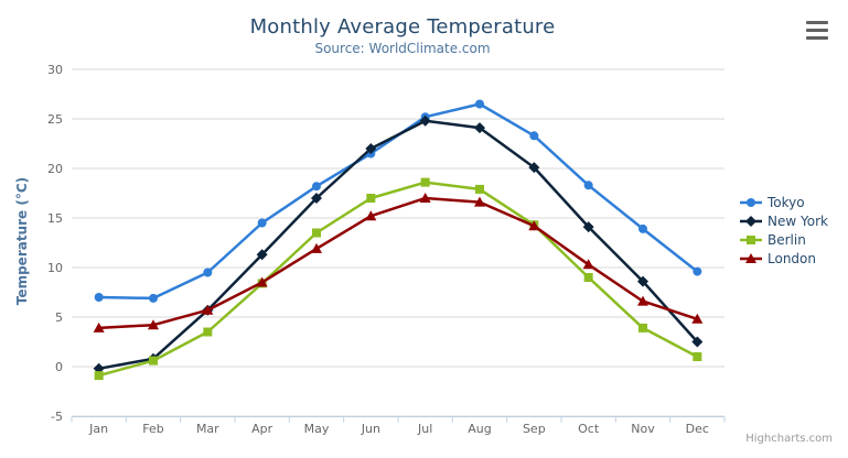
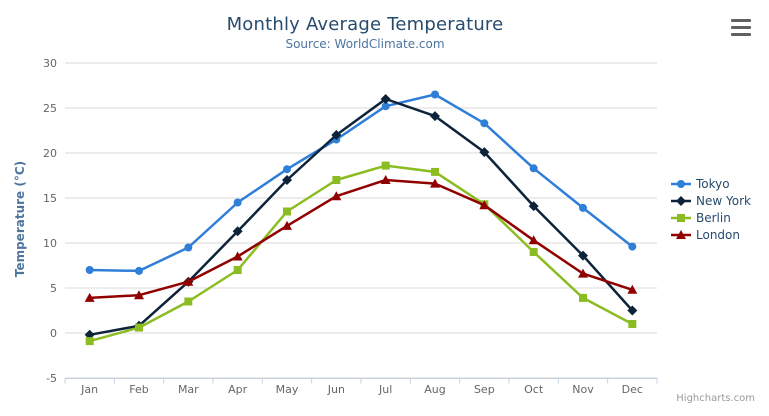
Berlin/Apr: 8 -> 7
New York/Jul: 25 -> 26
